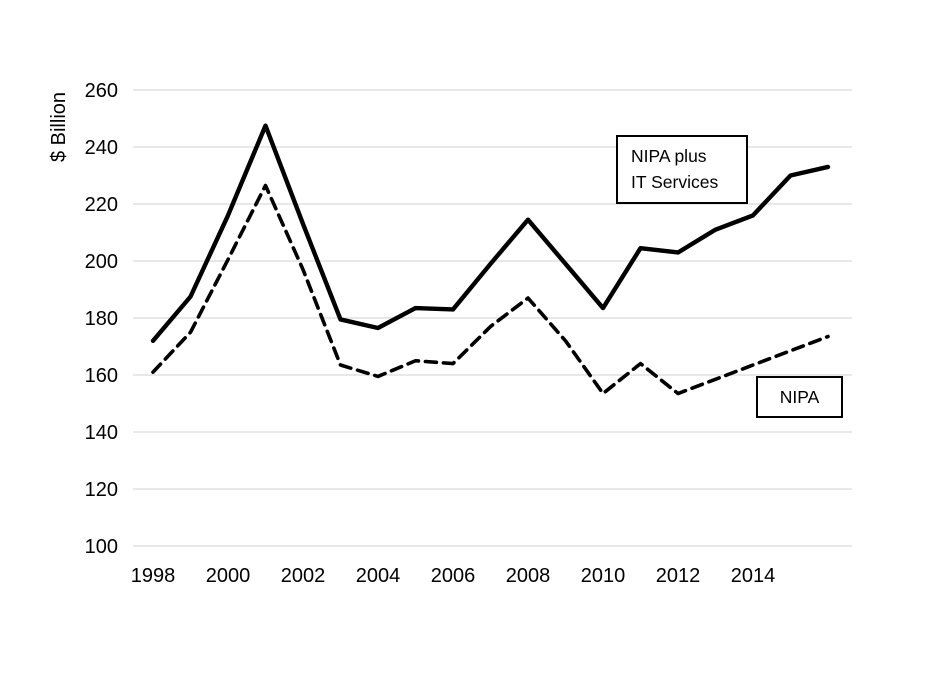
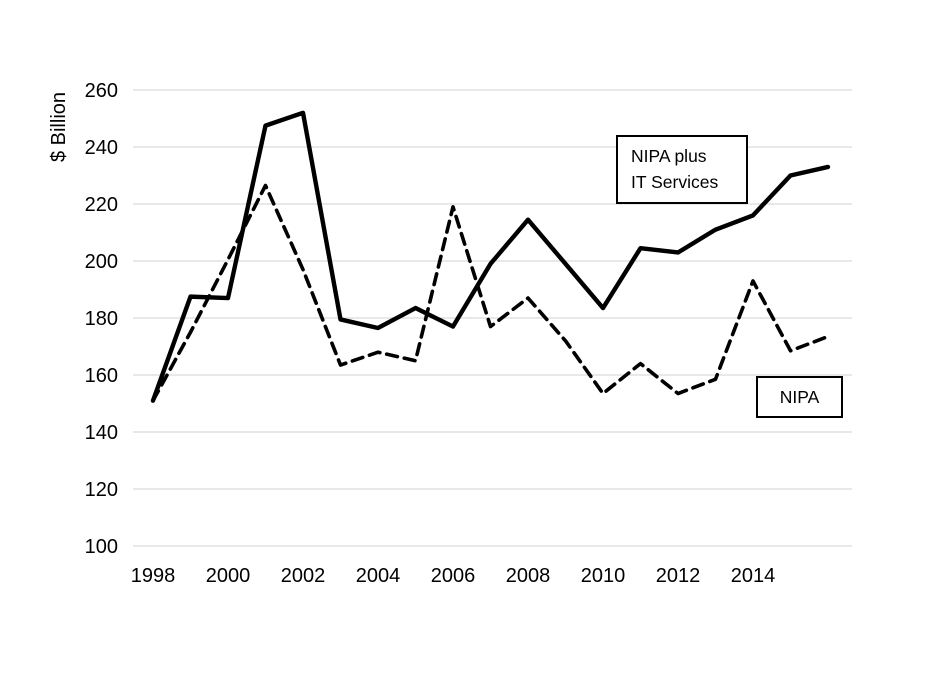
NIPA plus IT Services/1998: 172 -> 151
NIPA/1998: 161 -> 151
NIPA plus IT Services/2000: 216 -> 187
NIPA plus IT Services/2002: 213 -> 252
NIPA/2004: 160 -> 168
NIPA plus IT Services/2006: 183 -> 177
NIPA/2006: 164 -> 219
NIPA/2014: 164 -> 193
